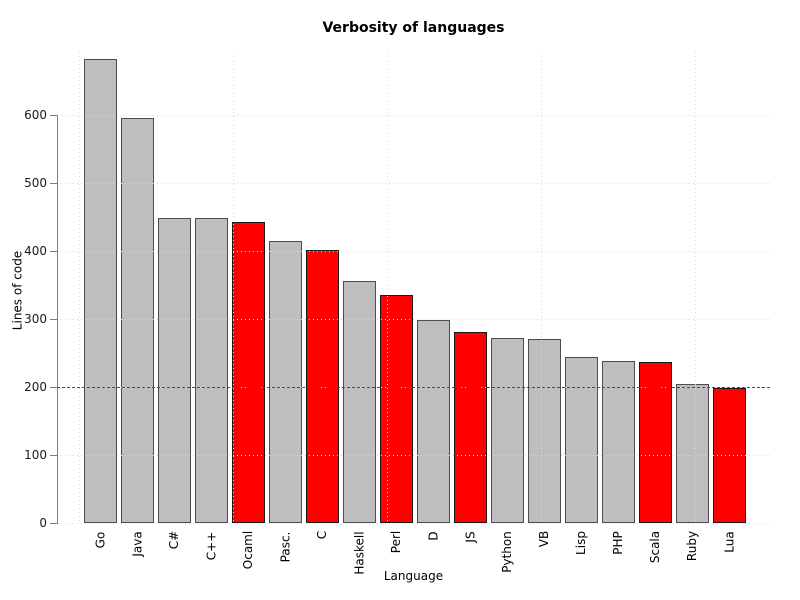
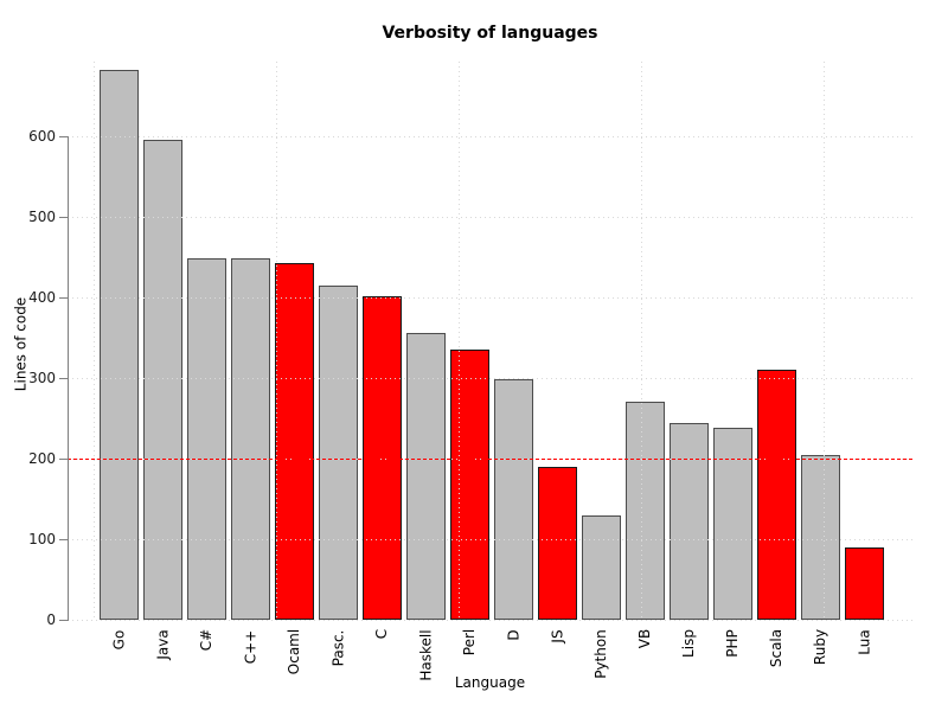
JS: 280 -> 190
Python: 270 -> 130
Scala: 240 -> 310
Lua: 200 -> 90
